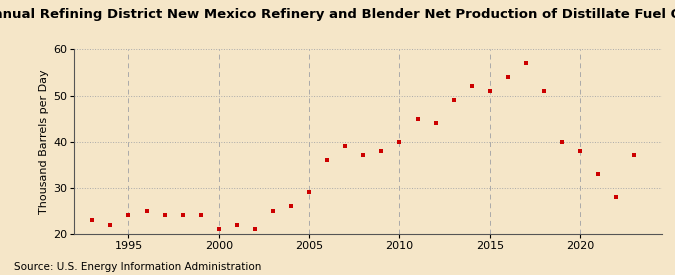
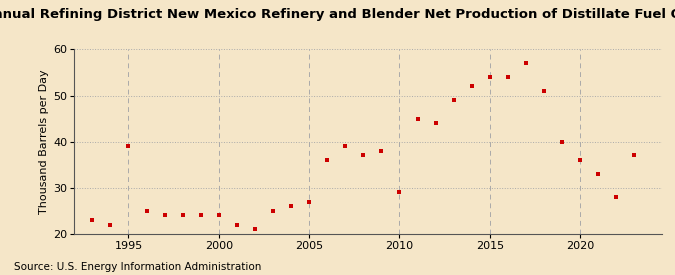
1995: 24 -> 39
2000: 21 -> 24
2005: 29 -> 27
2010: 40 -> 29
2015: 51 -> 54
2020: 38 -> 36
